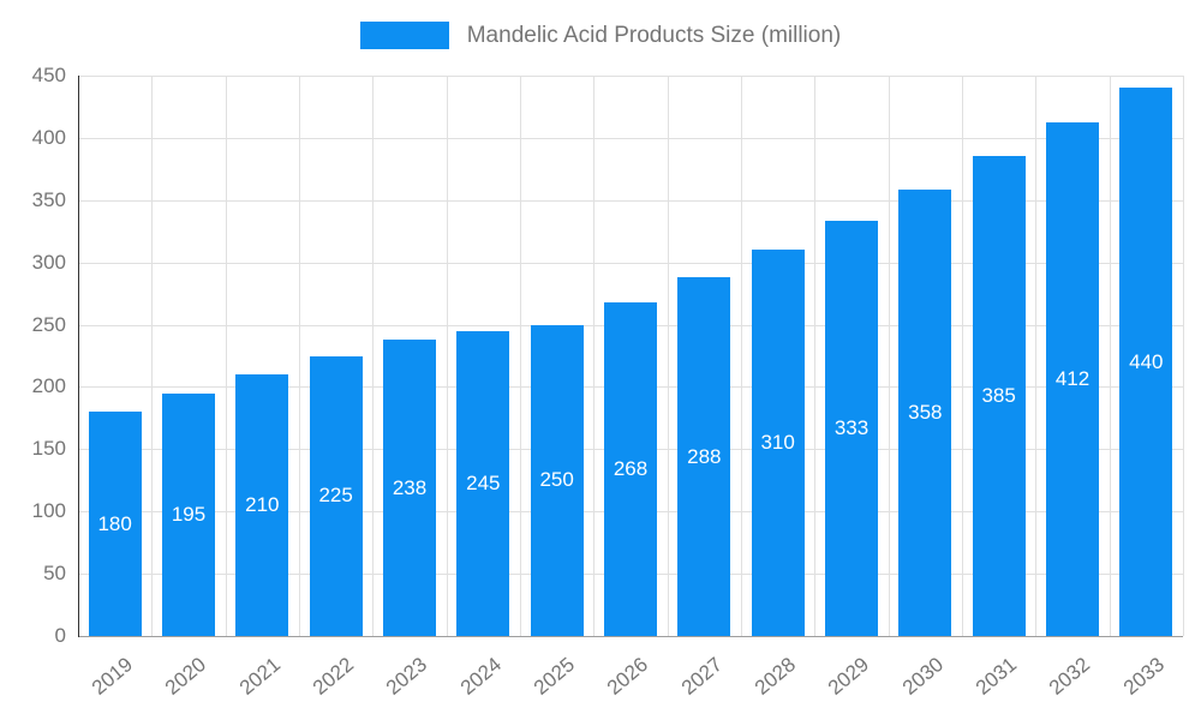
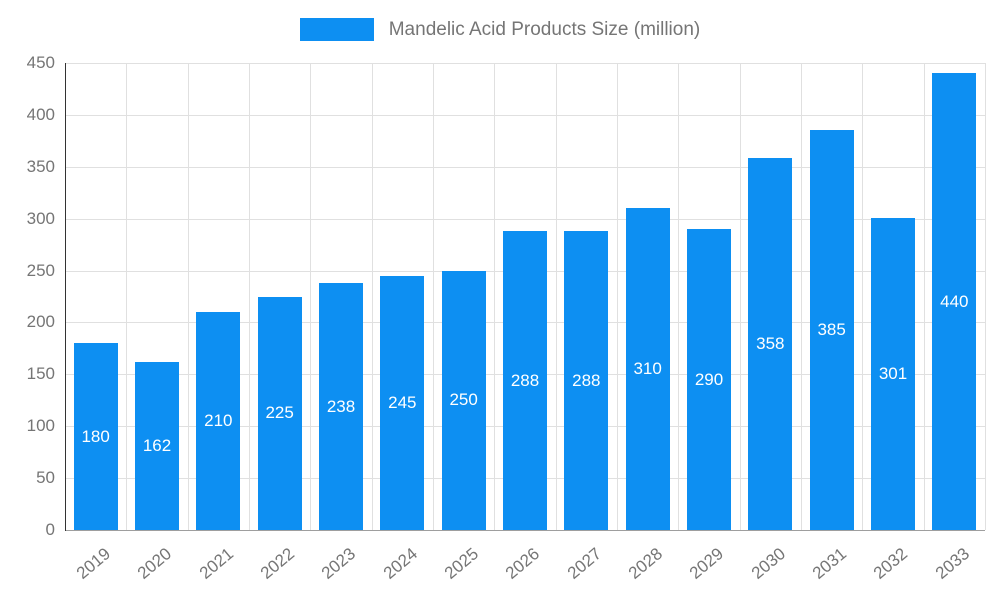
2020: 195 -> 162
2026: 268 -> 288
2029: 333 -> 290
2032: 412 -> 301
